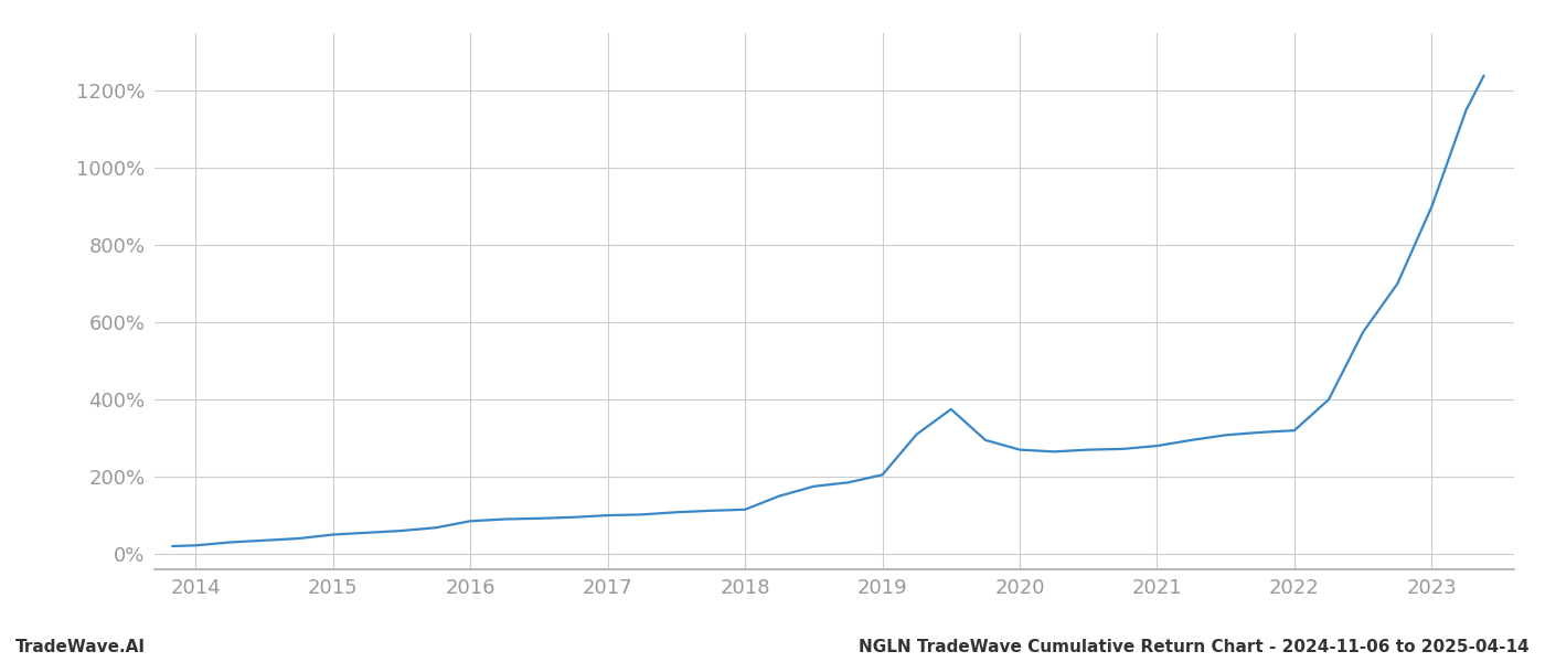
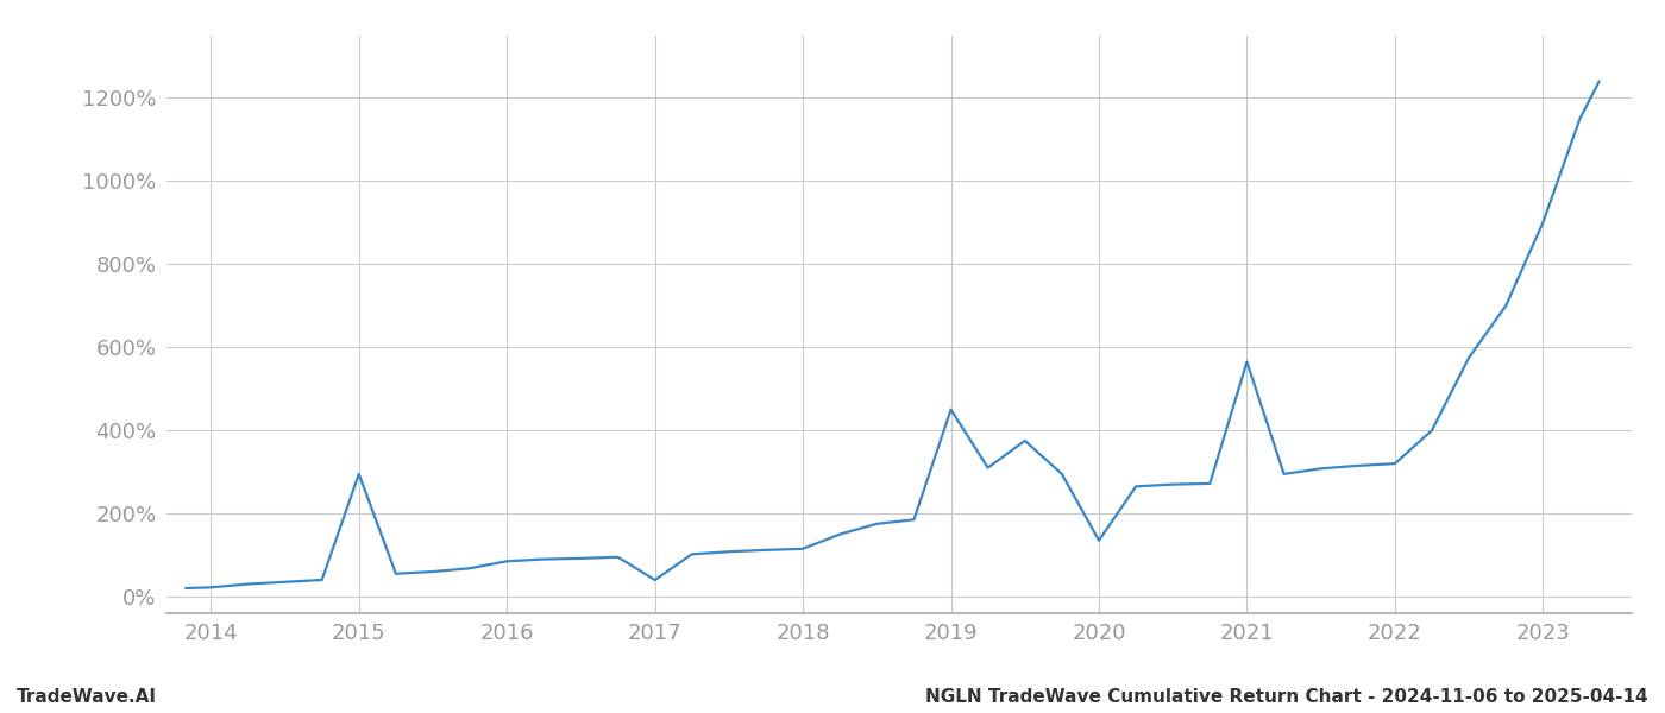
2015: 50% -> 295%
2017: 100% -> 40%
2019: 205% -> 450%
2020: 270% -> 135%
2021: 280% -> 565%
